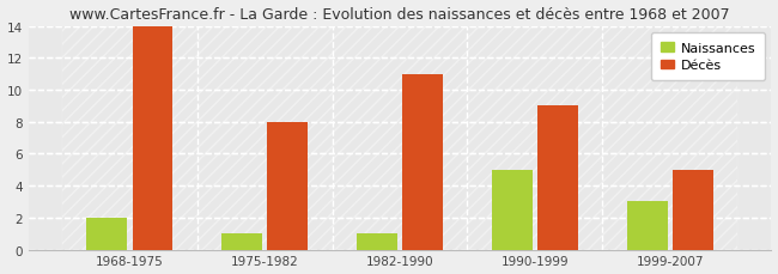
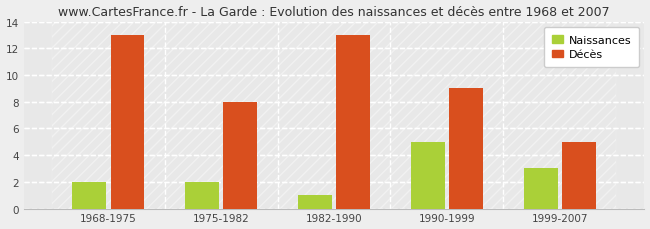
Décès/1968-1975: 14 -> 13
Naissances/1975-1982: 1 -> 2
Décès/1982-1990: 11 -> 13
